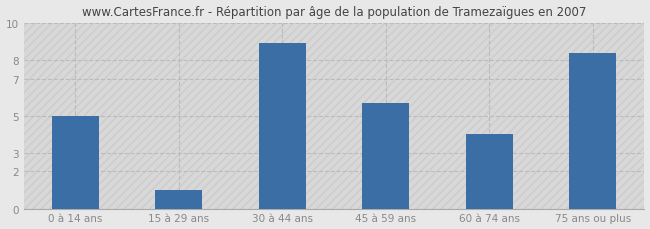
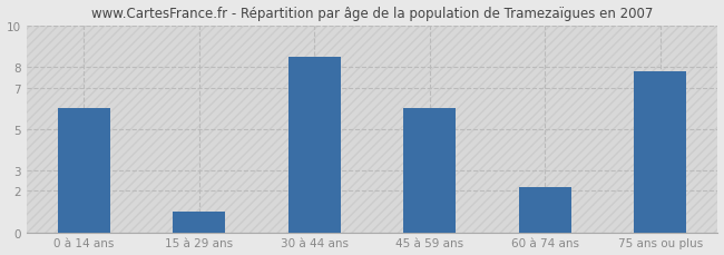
0 à 14 ans: 5.0 -> 6.0
30 à 44 ans: 8.9 -> 8.5
45 à 59 ans: 5.7 -> 6.0
60 à 74 ans: 4.0 -> 2.2
75 ans ou plus: 8.4 -> 7.8
